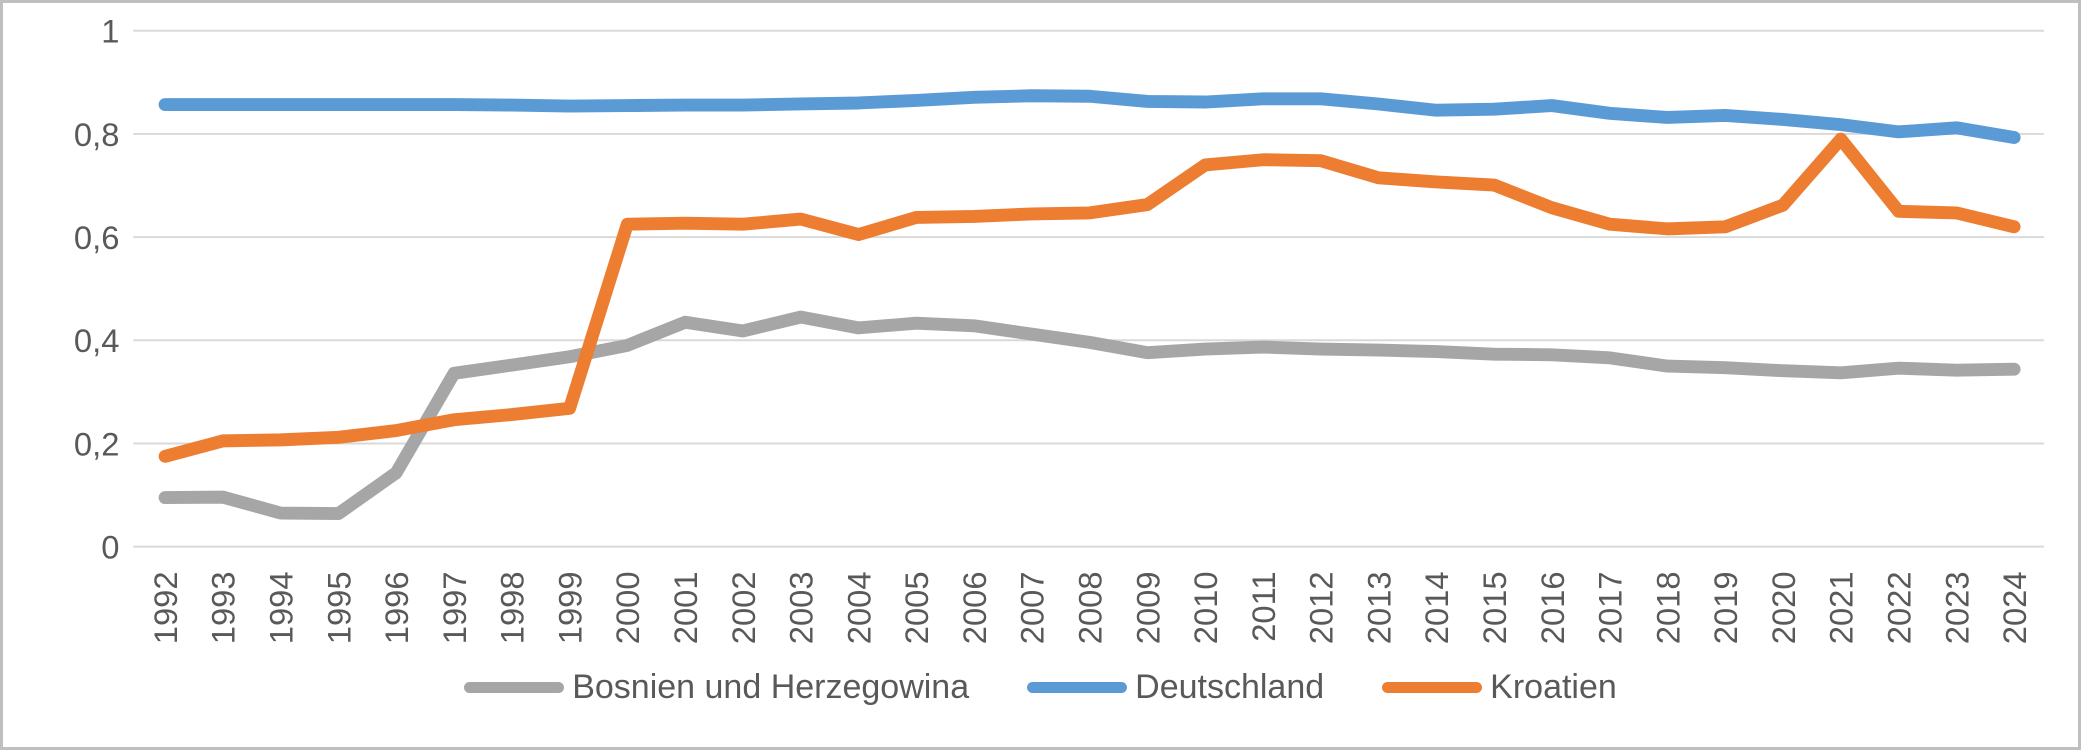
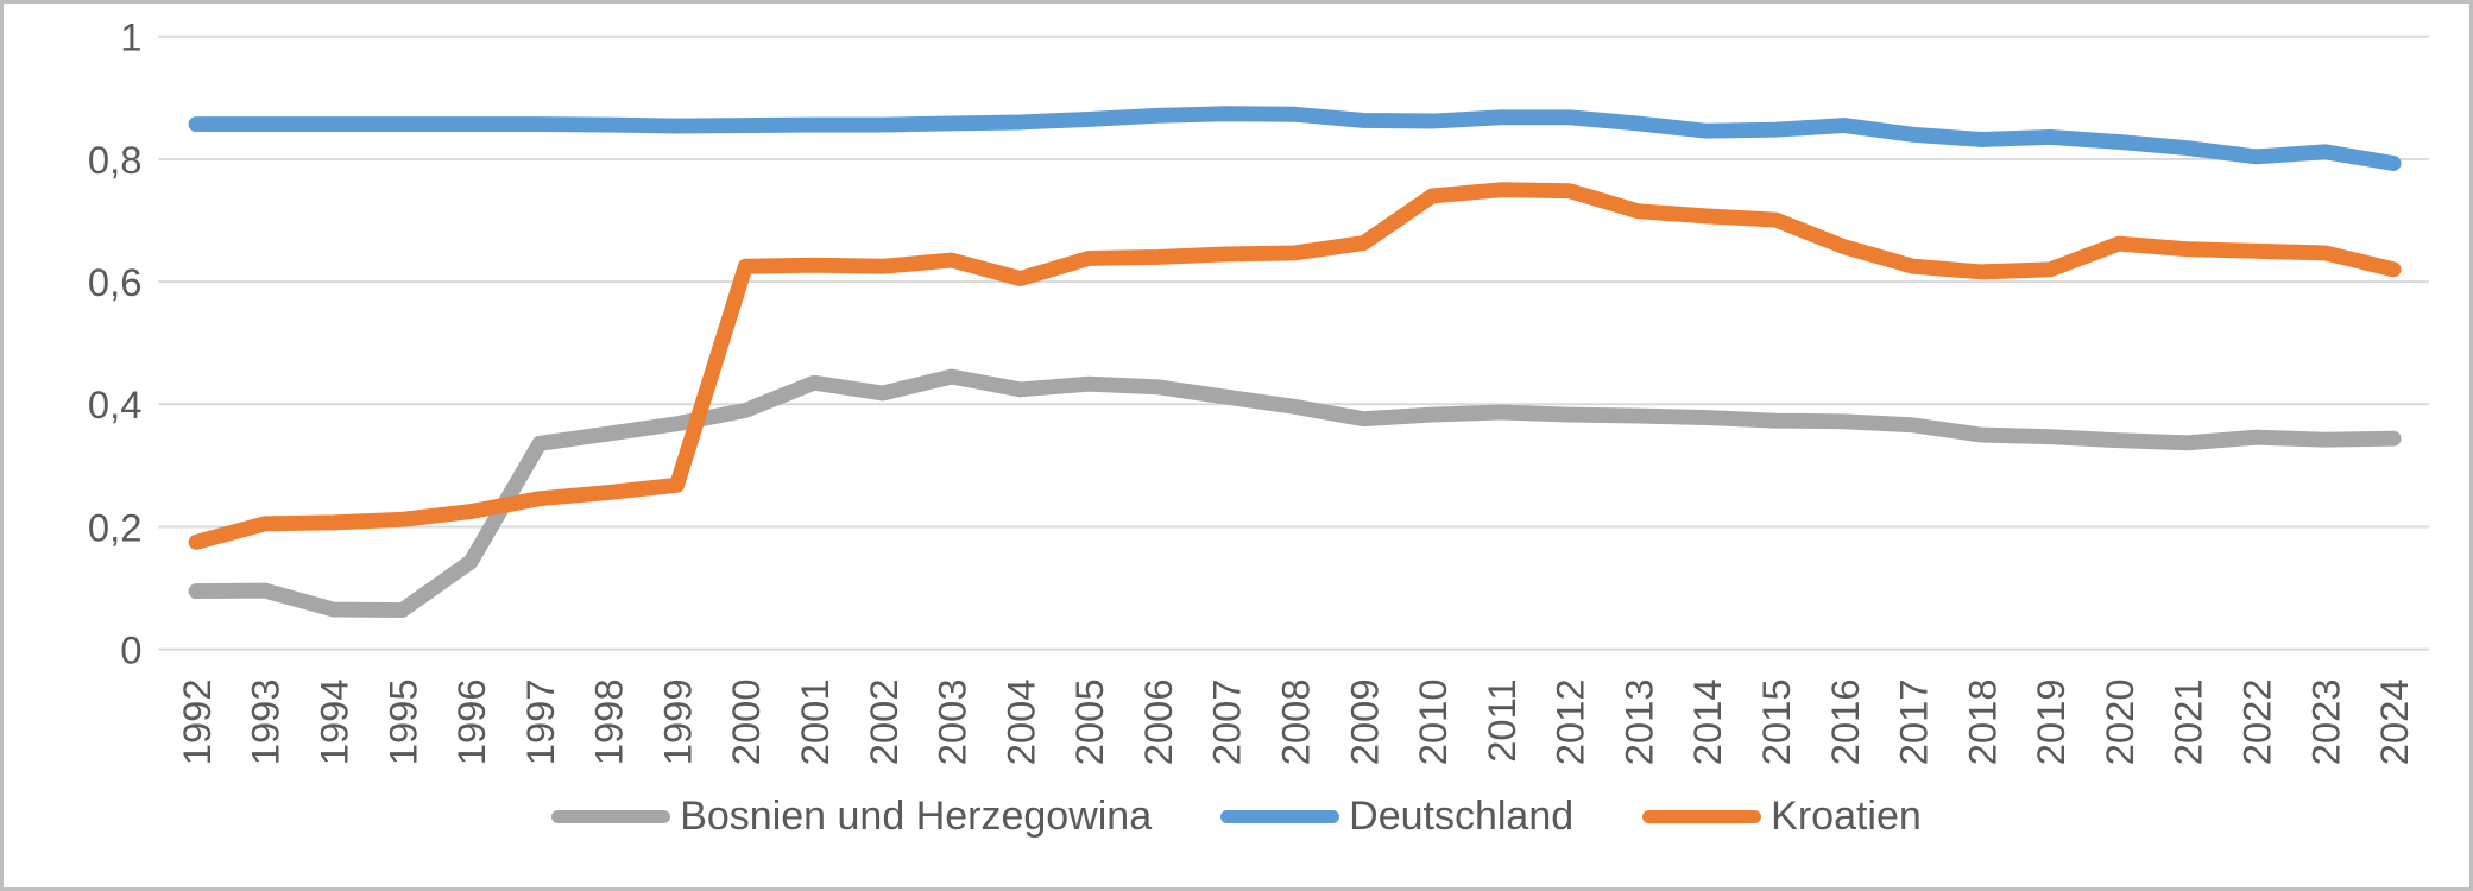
Kroatien/2021: 0,79 -> 0,65
